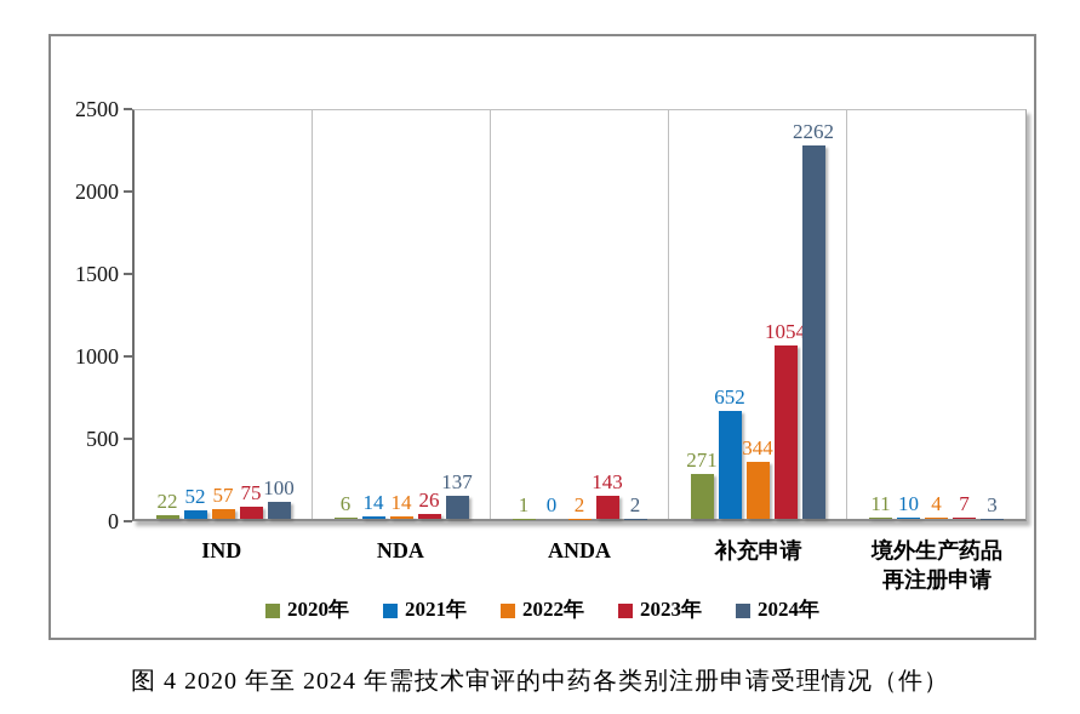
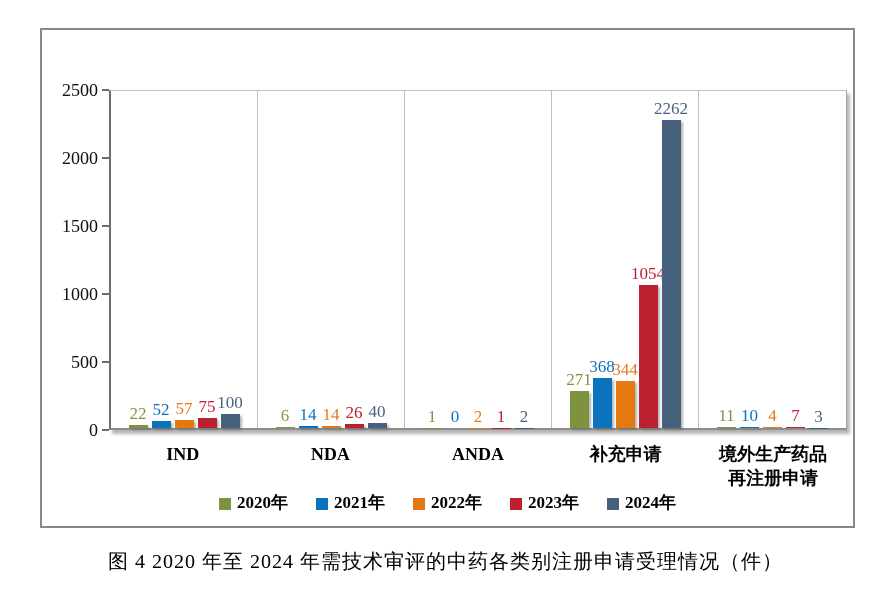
2024年/NDA: 137 -> 40
2023年/ANDA: 143 -> 1
2021年/补充申请: 652 -> 368
